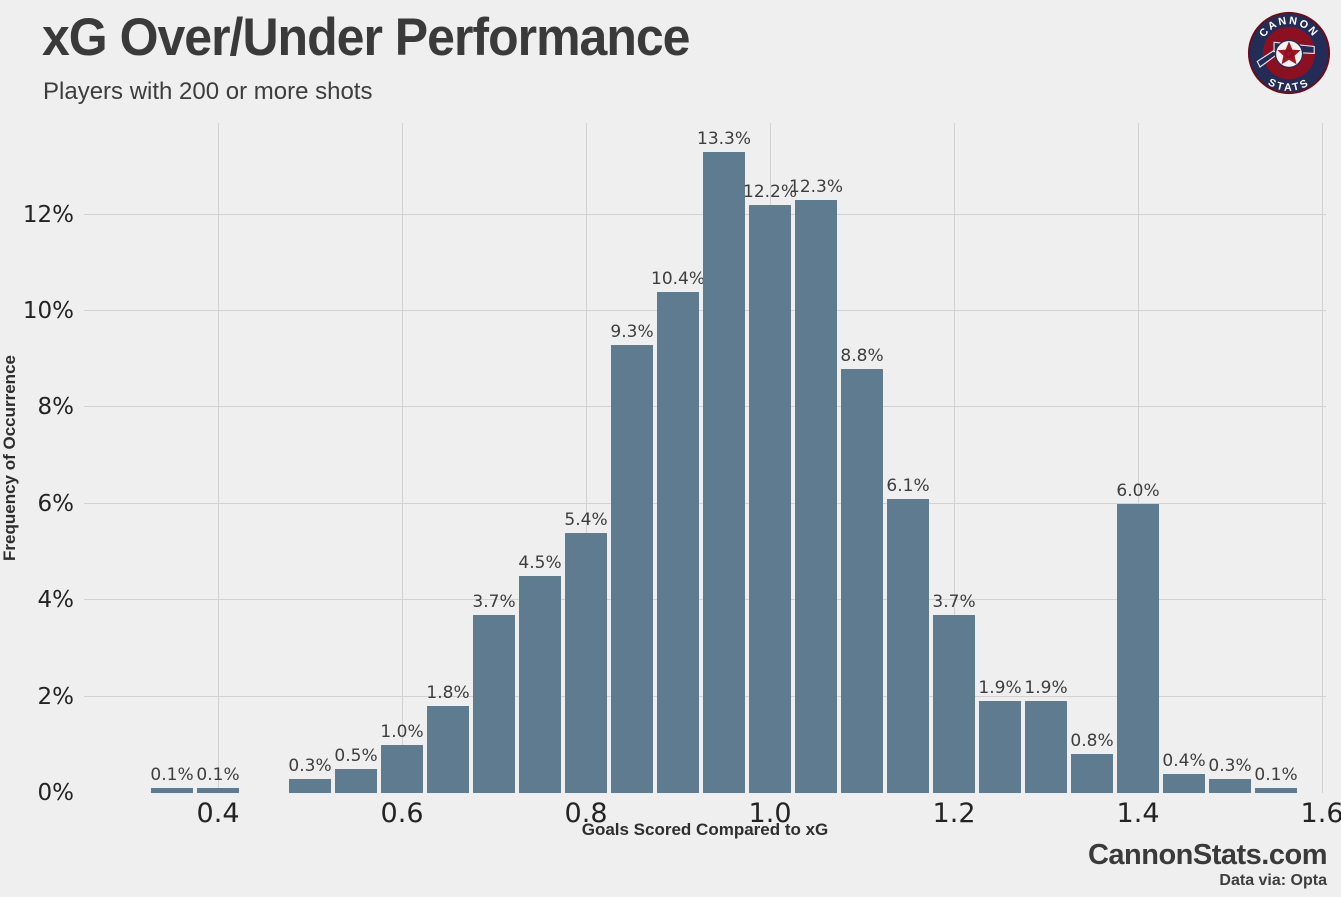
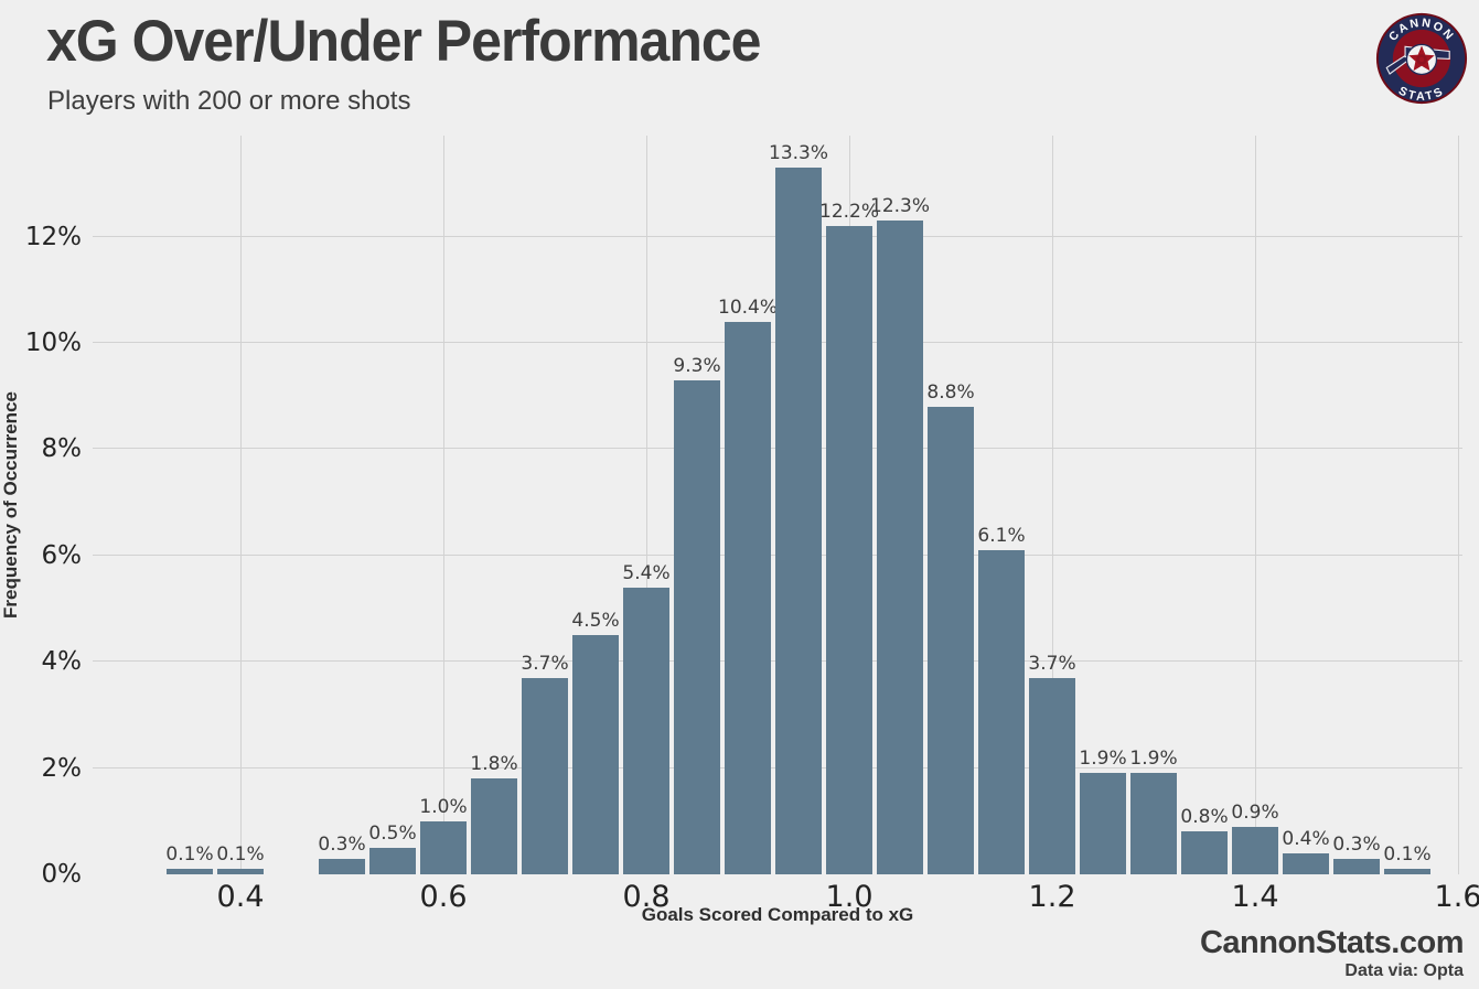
1.4: 6.0% -> 0.9%
